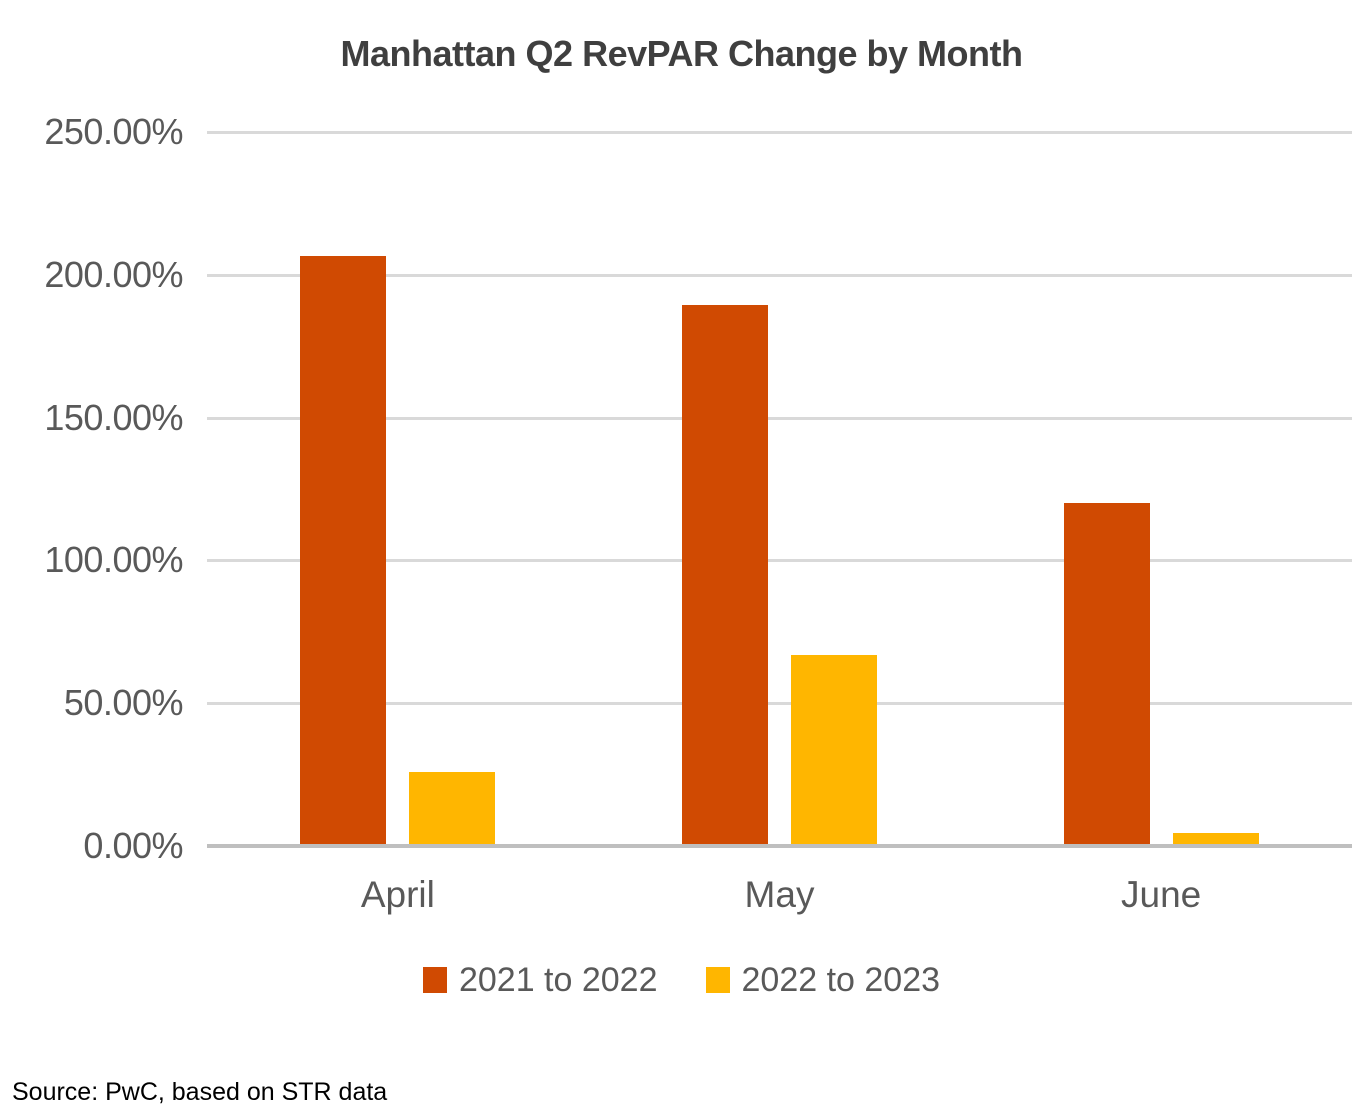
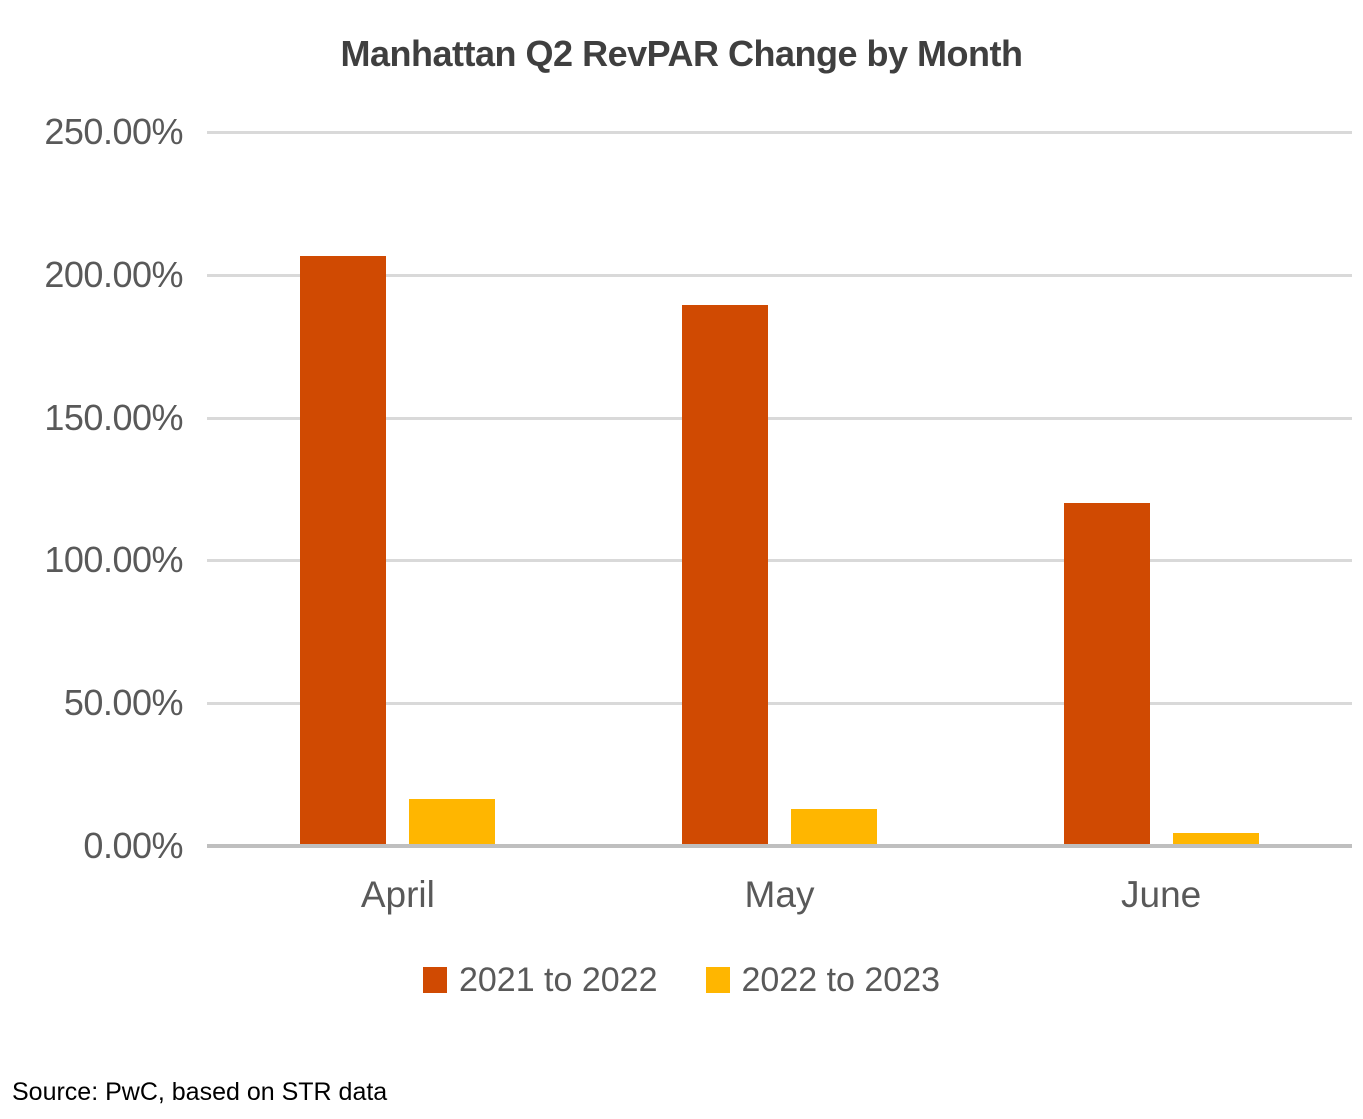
2022 to 2023/April: 26% -> 17%
2022 to 2023/May: 67% -> 13%
